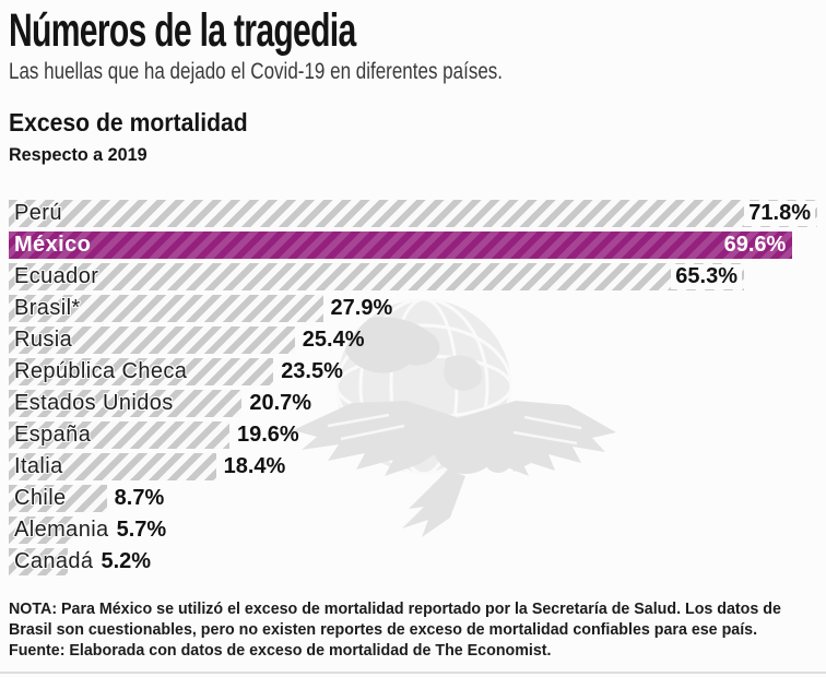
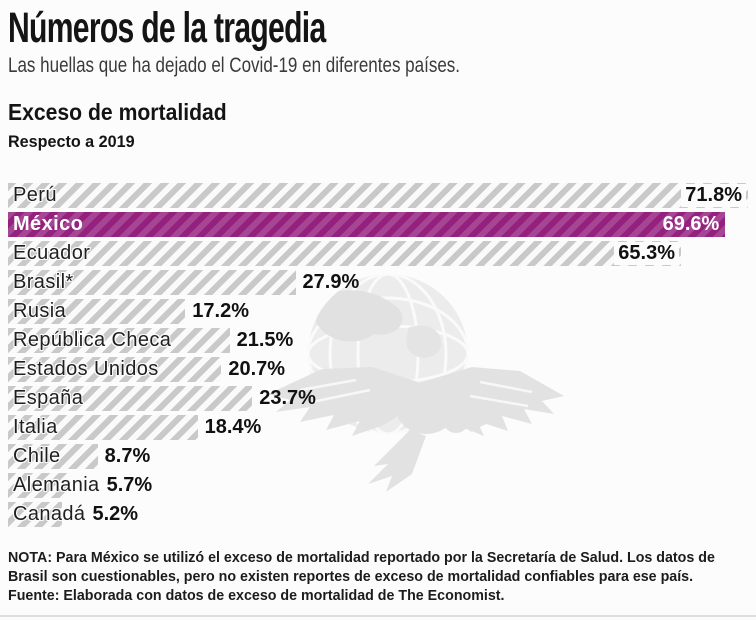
Rusia: 25.4% -> 17.2%
República Checa: 23.5% -> 21.5%
España: 19.6% -> 23.7%
